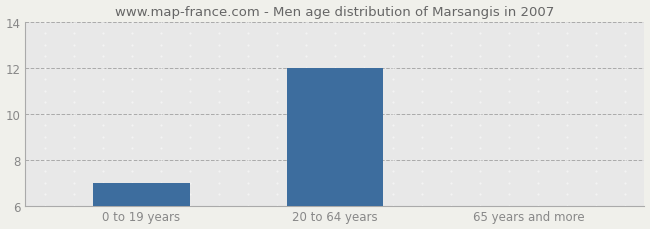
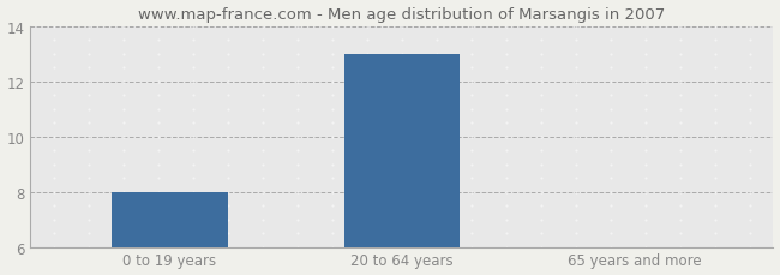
0 to 19 years: 7.00 -> 8.00
20 to 64 years: 12.00 -> 13.00
